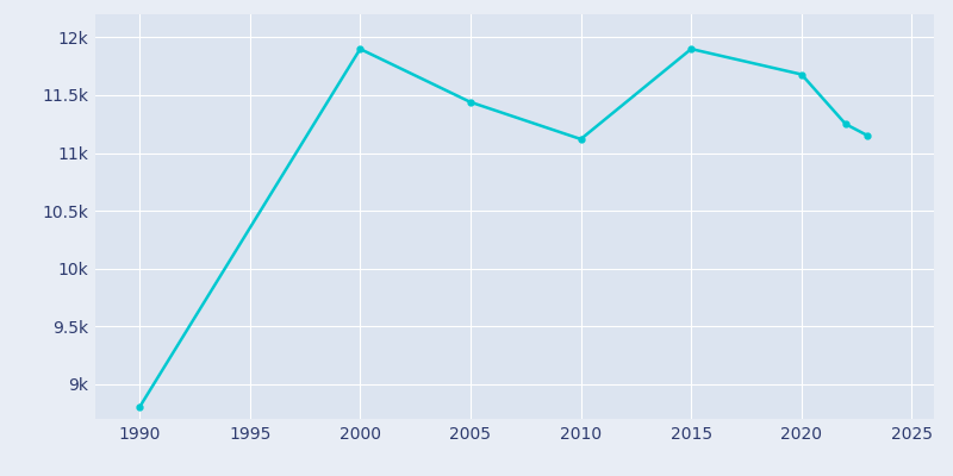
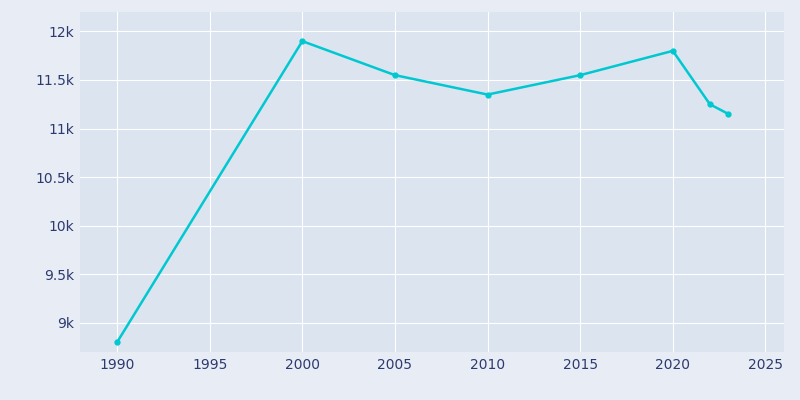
2005: 11.44k -> 11.55k
2010: 11.12k -> 11.35k
2015: 11.90k -> 11.55k
2020: 11.68k -> 11.80k
